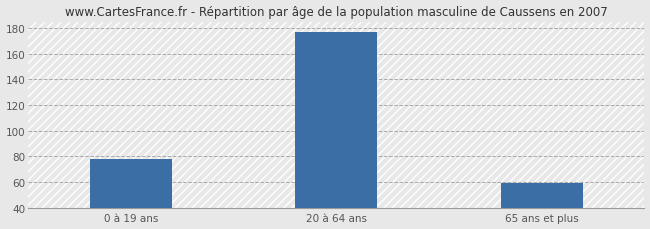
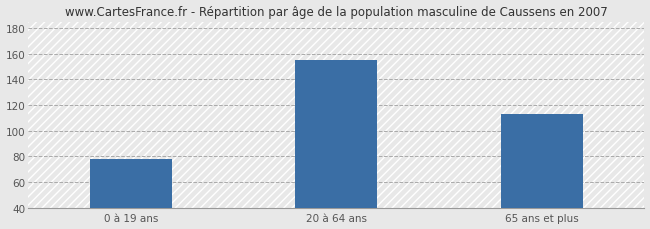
20 à 64 ans: 177 -> 155
65 ans et plus: 59 -> 113
